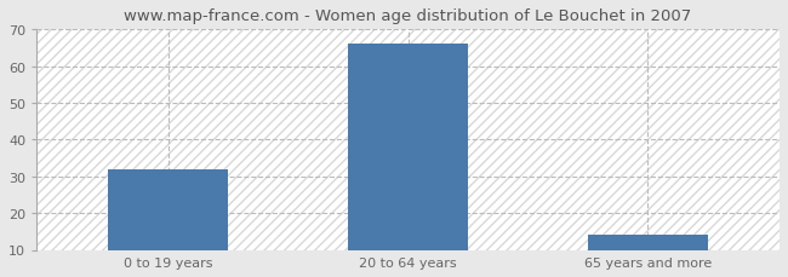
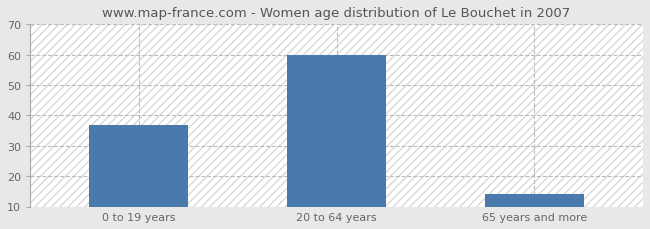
0 to 19 years: 32 -> 37
20 to 64 years: 66 -> 60
